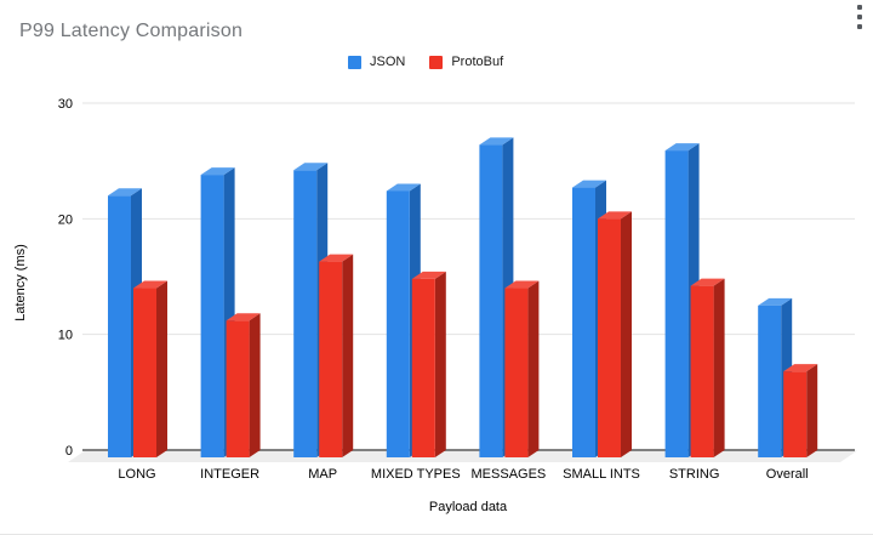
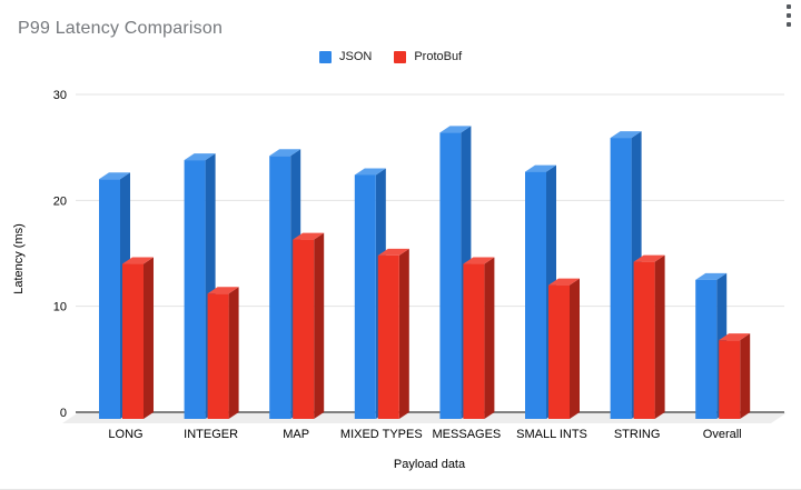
ProtoBuf/SMALL INTS: 20 -> 12
